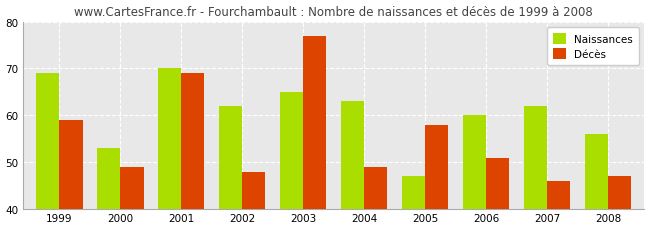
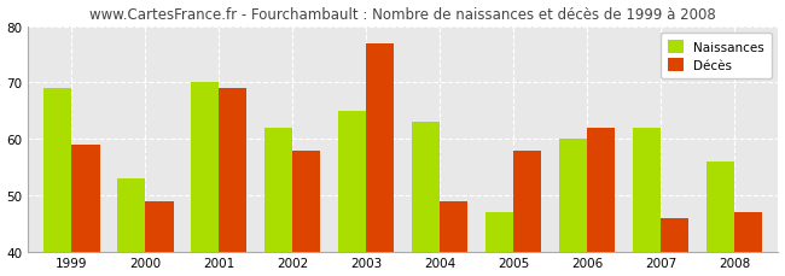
Décès/2002: 48 -> 58
Décès/2006: 51 -> 62
